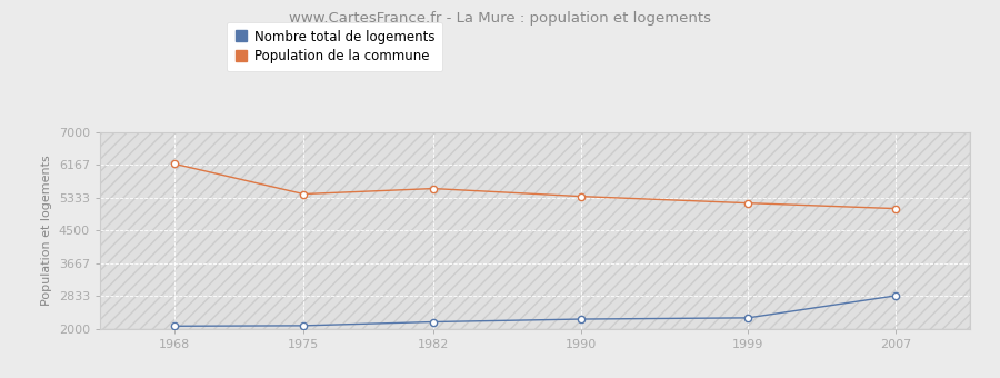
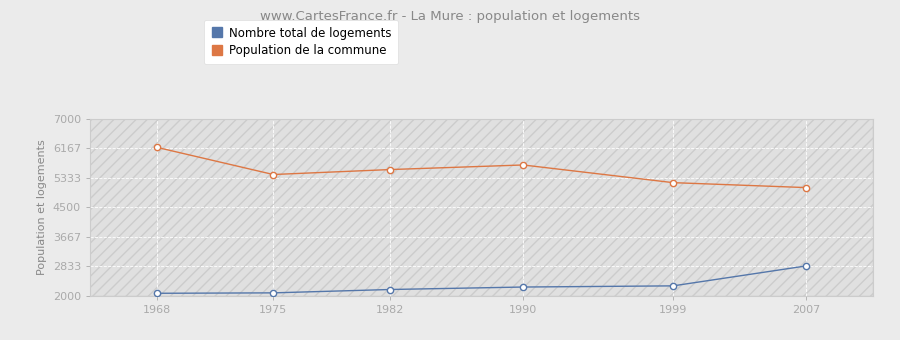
Population de la commune/1990: 5370 -> 5700
